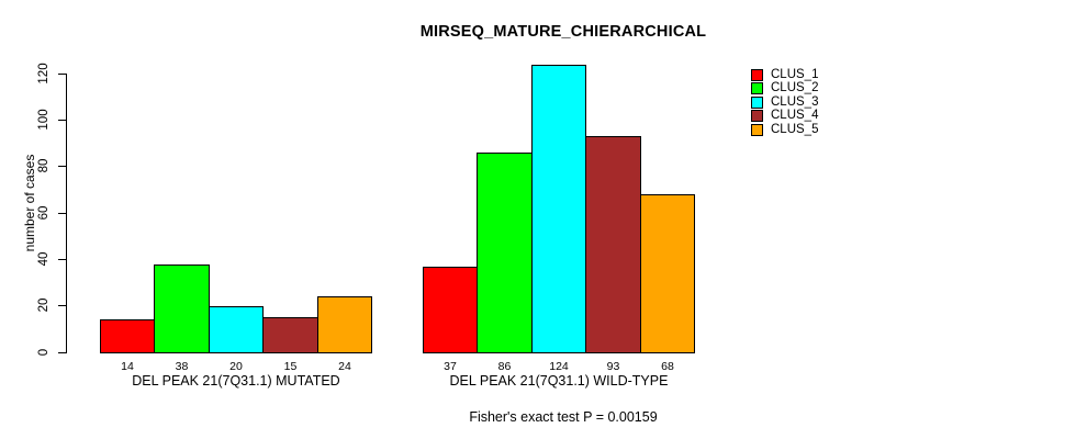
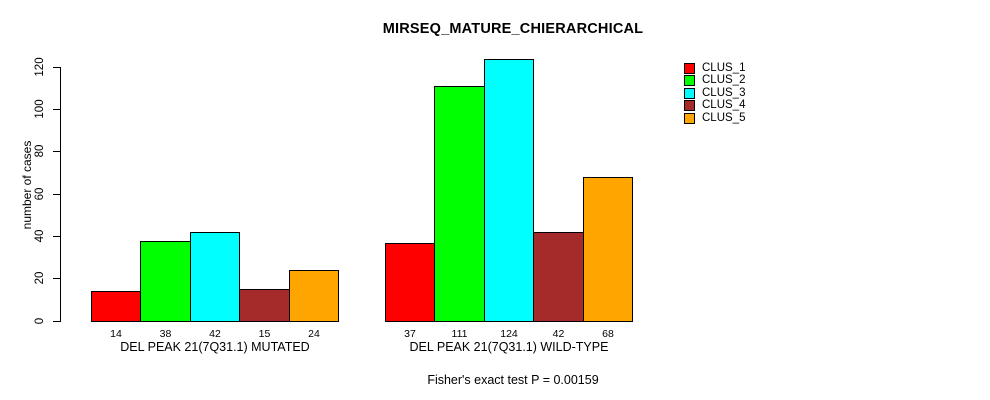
CLUS_3/DEL PEAK 21(7Q31.1) MUTATED: 20 -> 42
CLUS_2/DEL PEAK 21(7Q31.1) WILD-TYPE: 86 -> 111
CLUS_4/DEL PEAK 21(7Q31.1) WILD-TYPE: 93 -> 42
